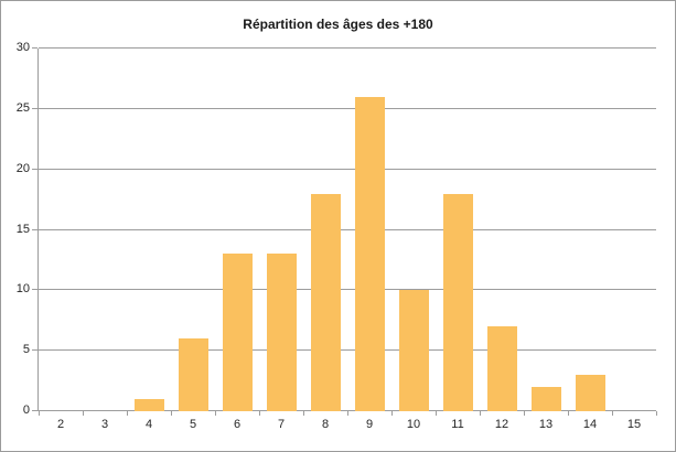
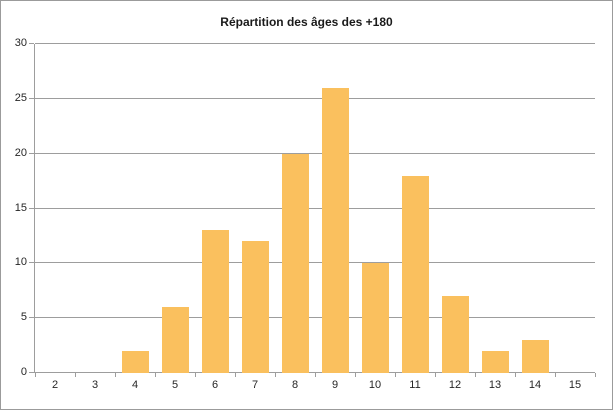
4: 1 -> 2
7: 13 -> 12
8: 18 -> 20
